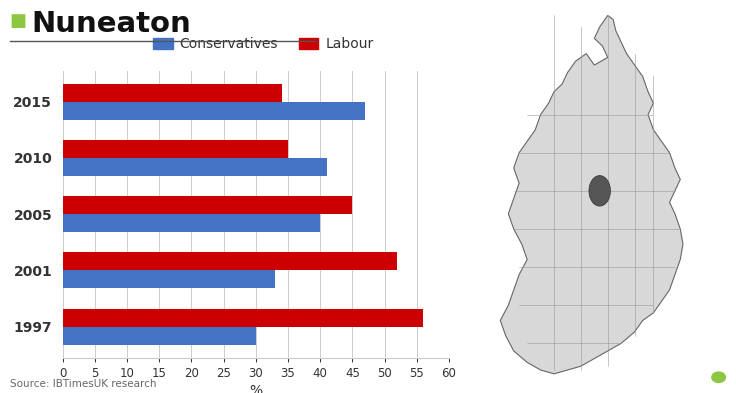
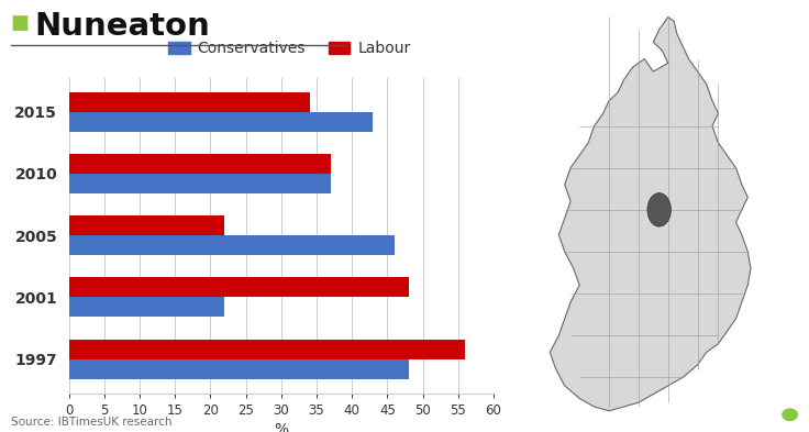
Conservatives/2015: 47 -> 43
Labour/2010: 35 -> 37
Conservatives/2010: 41 -> 37
Labour/2005: 45 -> 22
Conservatives/2005: 40 -> 46
Labour/2001: 52 -> 48
Conservatives/2001: 33 -> 22
Conservatives/1997: 30 -> 48
